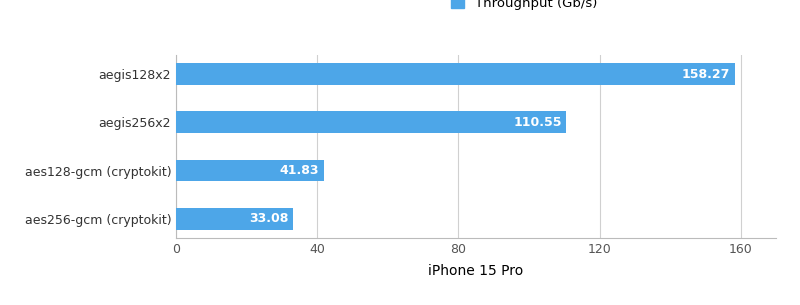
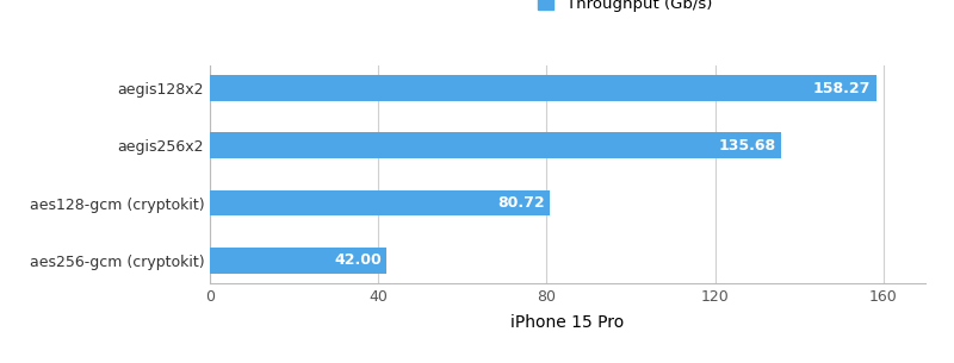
aegis256x2: 110.55 -> 135.68
aes128-gcm (cryptokit): 41.83 -> 80.72
aes256-gcm (cryptokit): 33.08 -> 42.00
